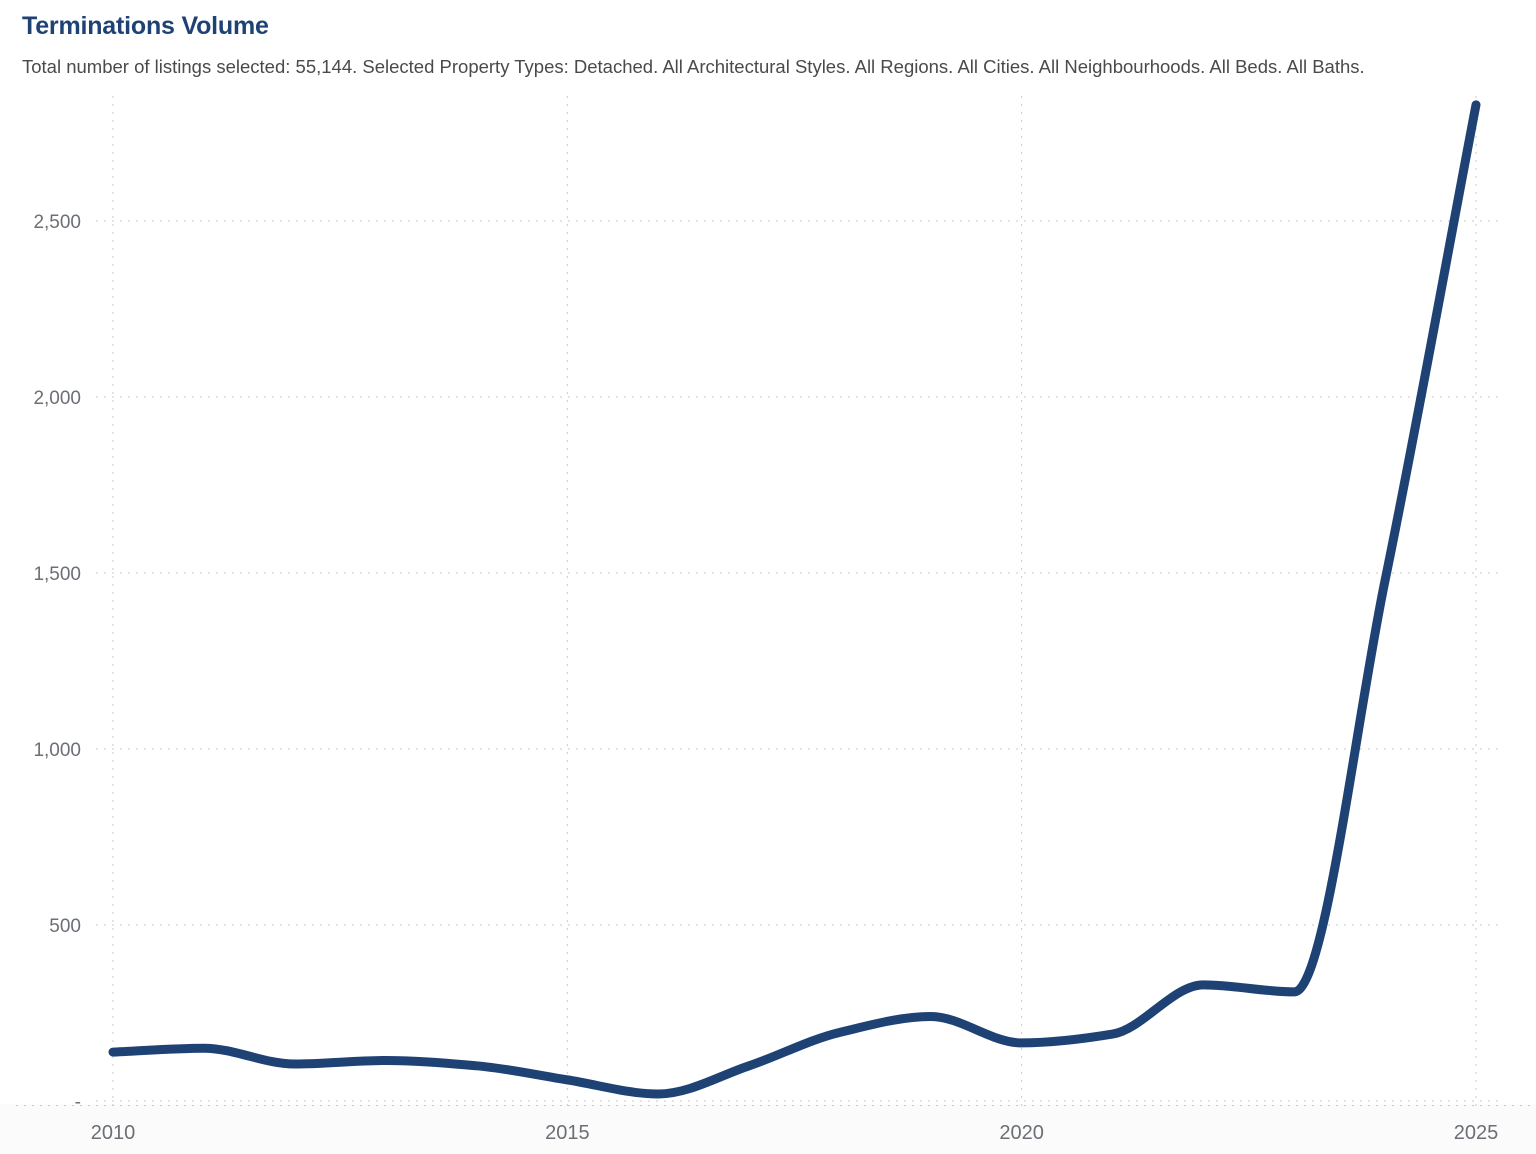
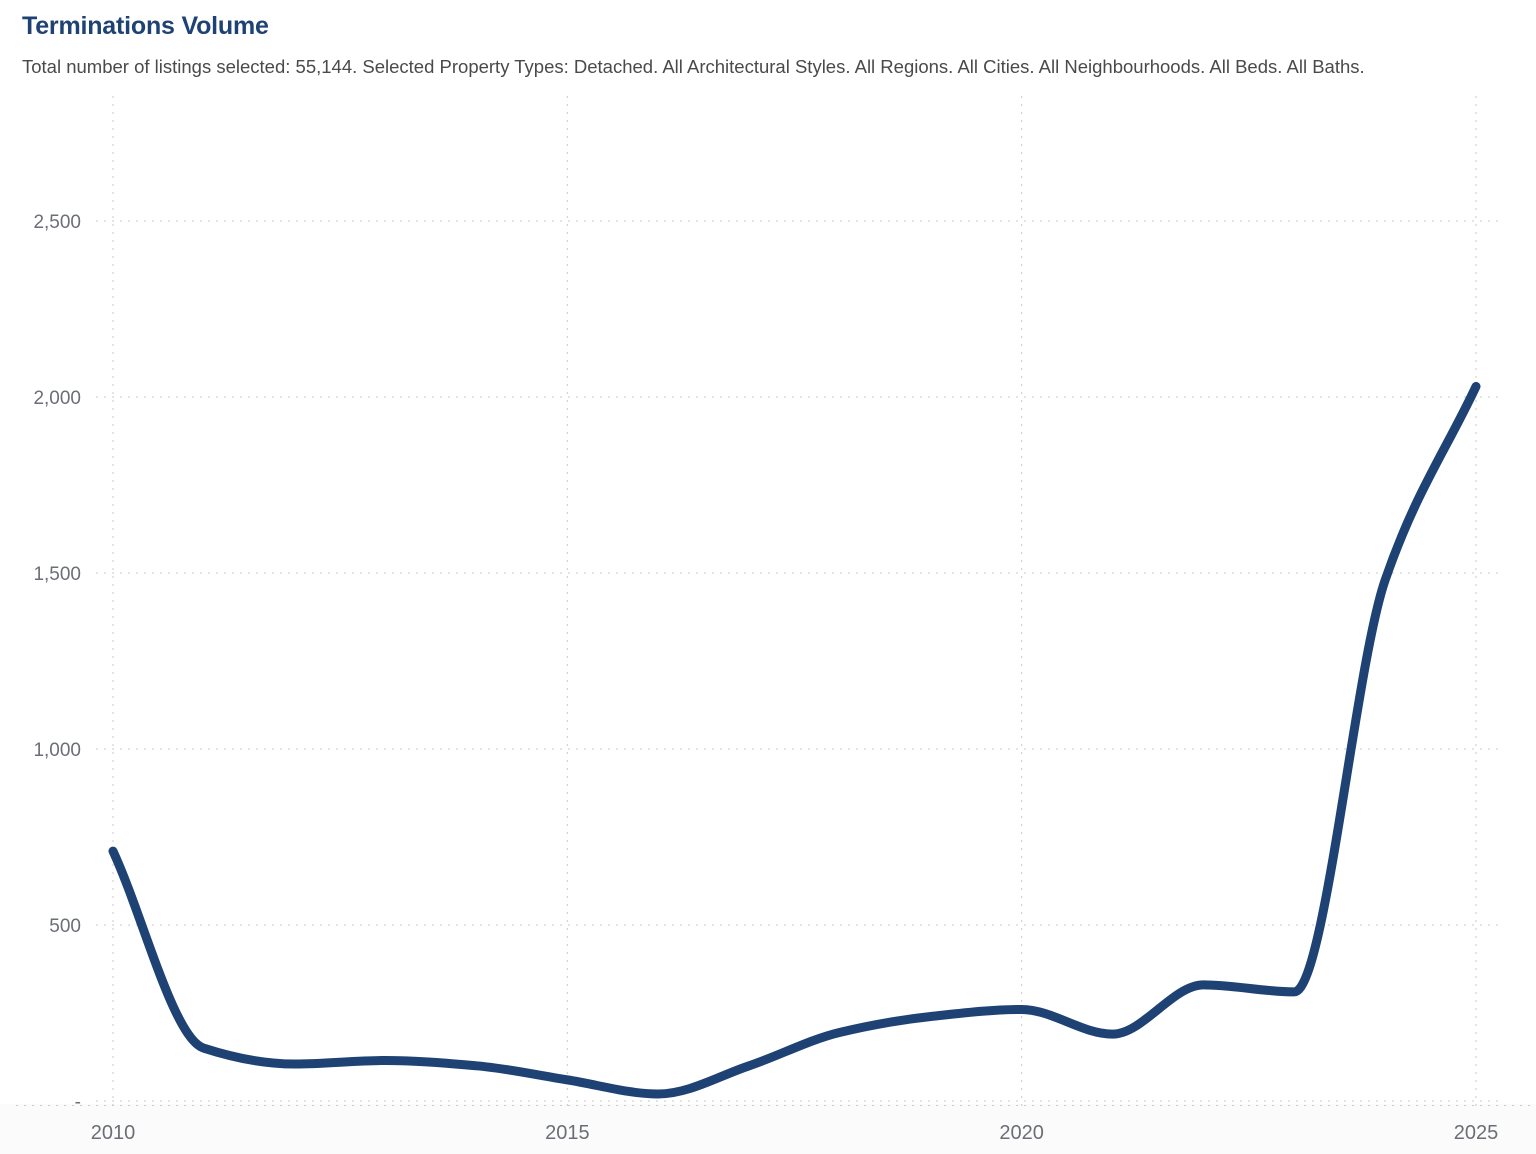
2010: 140 -> 710
2020: 160 -> 260
2025: 2830 -> 2030
